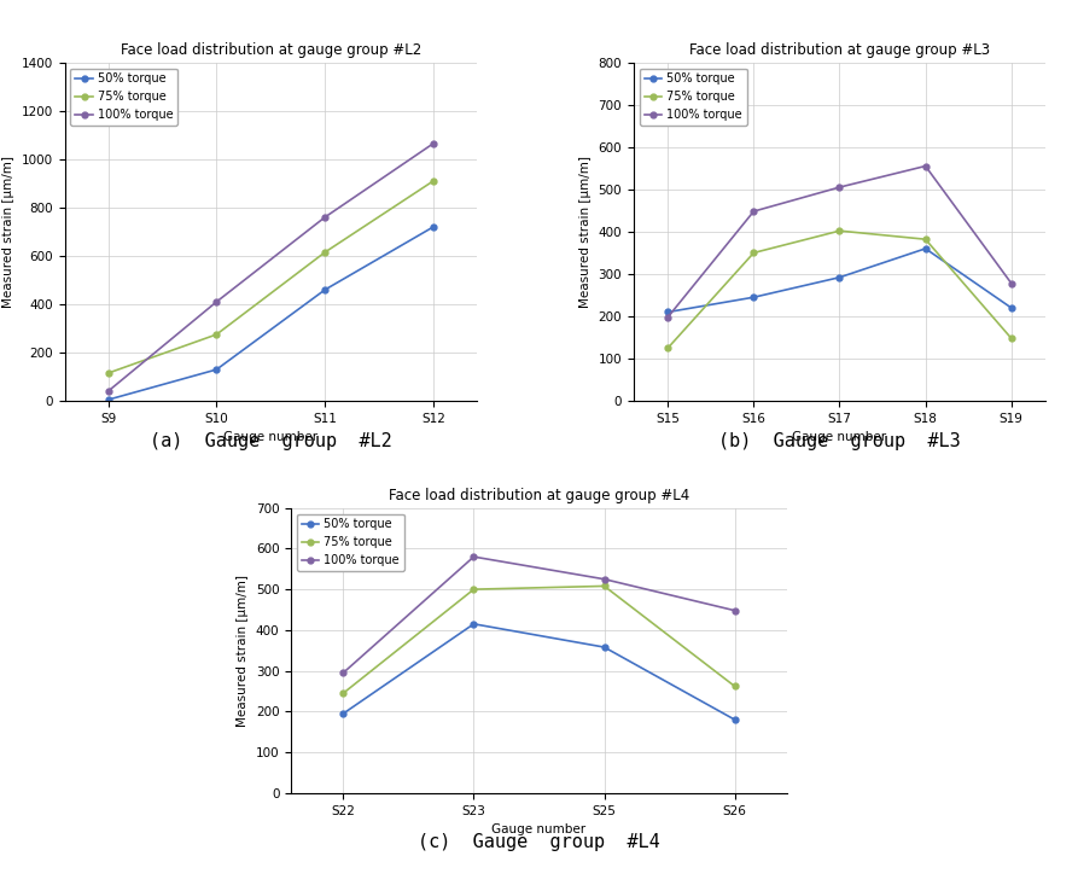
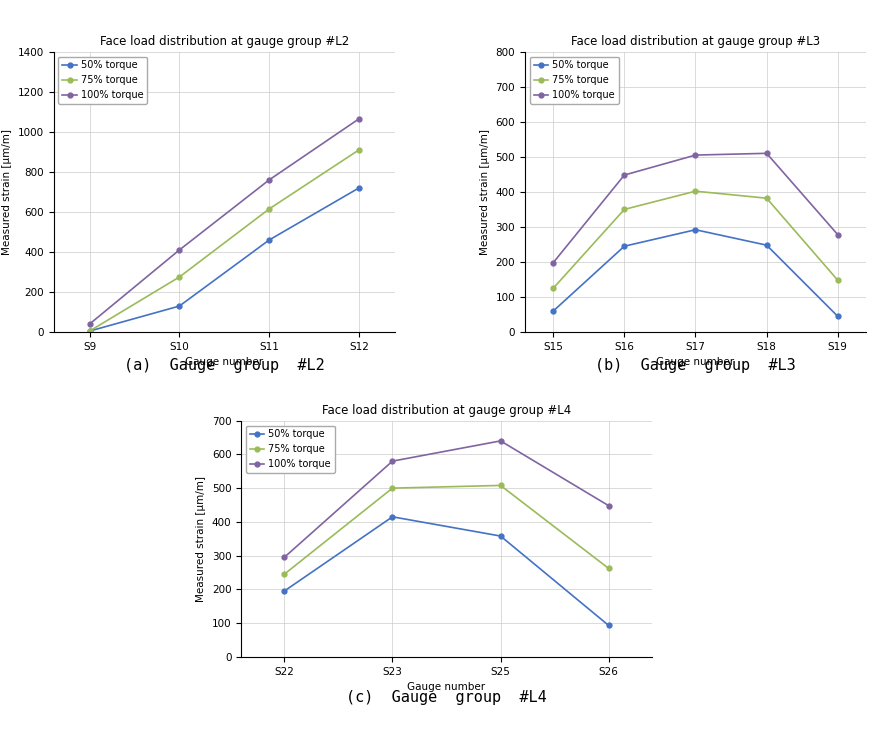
Face load distribution at gauge group #L2/75% torque/S9: 115 -> 5
Face load distribution at gauge group #L3/50% torque/S15: 210 -> 60
Face load distribution at gauge group #L3/50% torque/S18: 360 -> 248
Face load distribution at gauge group #L3/100% torque/S18: 555 -> 510
Face load distribution at gauge group #L3/50% torque/S19: 220 -> 45
Face load distribution at gauge group #L4/100% torque/S25: 525 -> 640
Face load distribution at gauge group #L4/50% torque/S26: 180 -> 93
